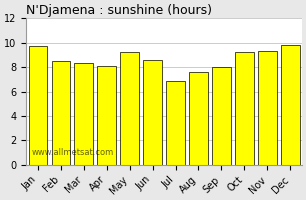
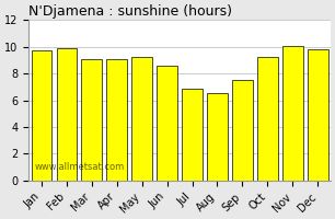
Feb: 8.5 -> 9.9
Mar: 8.3 -> 9.1
Apr: 8.1 -> 9.1
Aug: 7.6 -> 6.5
Sep: 8.0 -> 7.5
Nov: 9.3 -> 10.1
